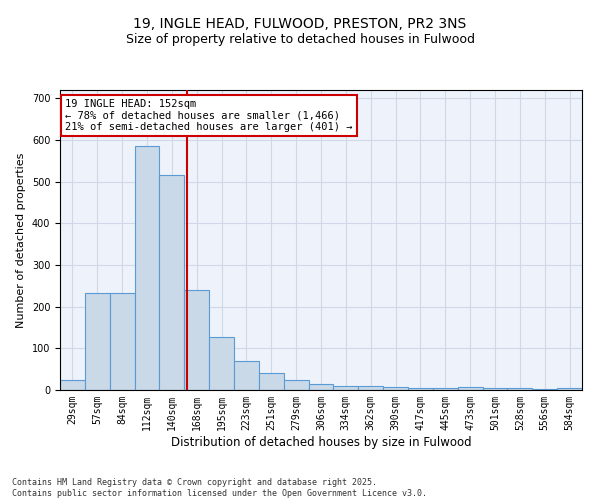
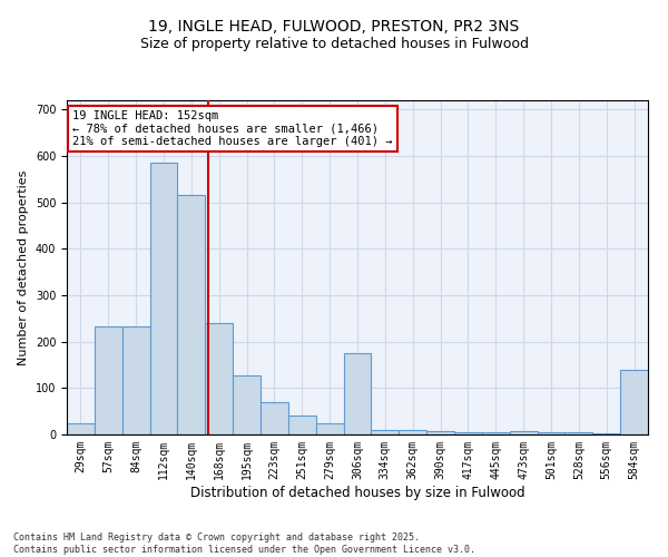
306sqm: 15 -> 175
584sqm: 5 -> 140
